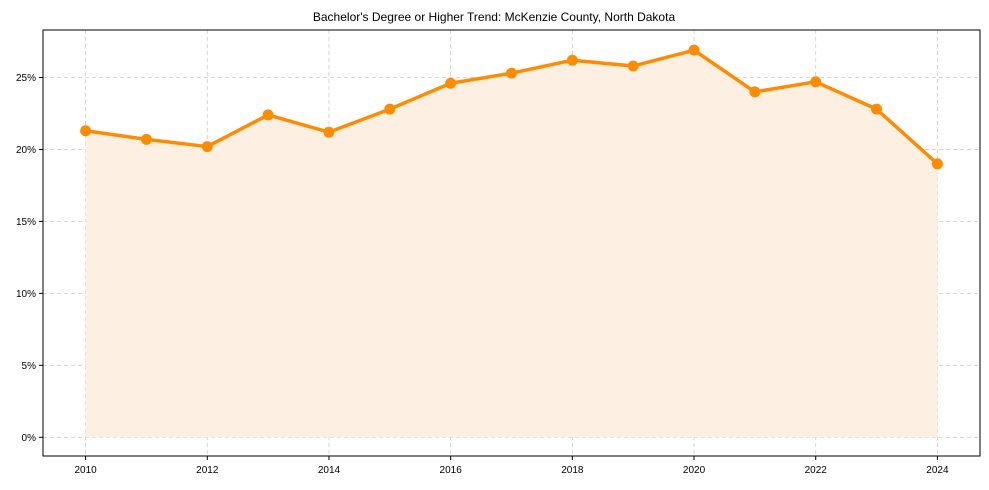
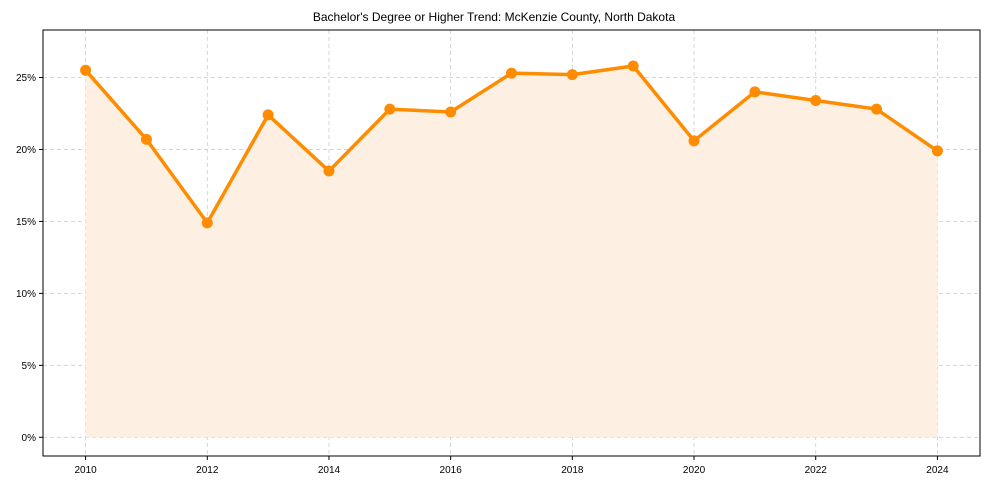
2010: 21.3% -> 25.5%
2012: 20.2% -> 14.9%
2014: 21.2% -> 18.5%
2016: 24.6% -> 22.6%
2018: 26.2% -> 25.2%
2020: 26.9% -> 20.6%
2022: 24.7% -> 23.4%
2024: 19.0% -> 19.9%
